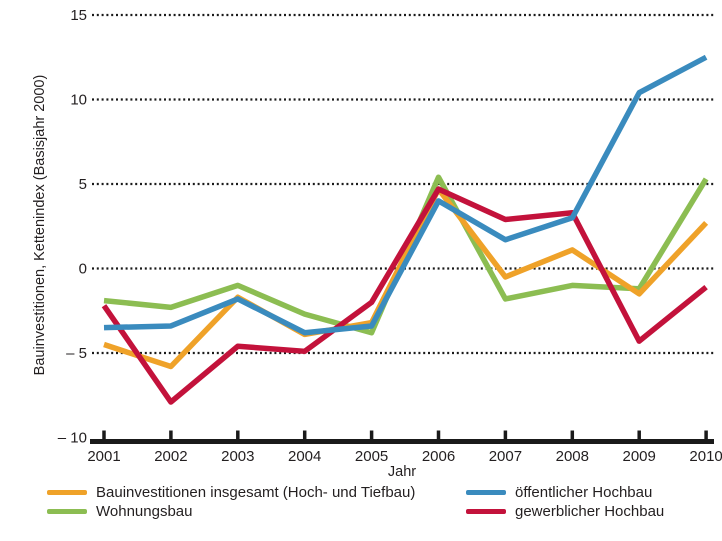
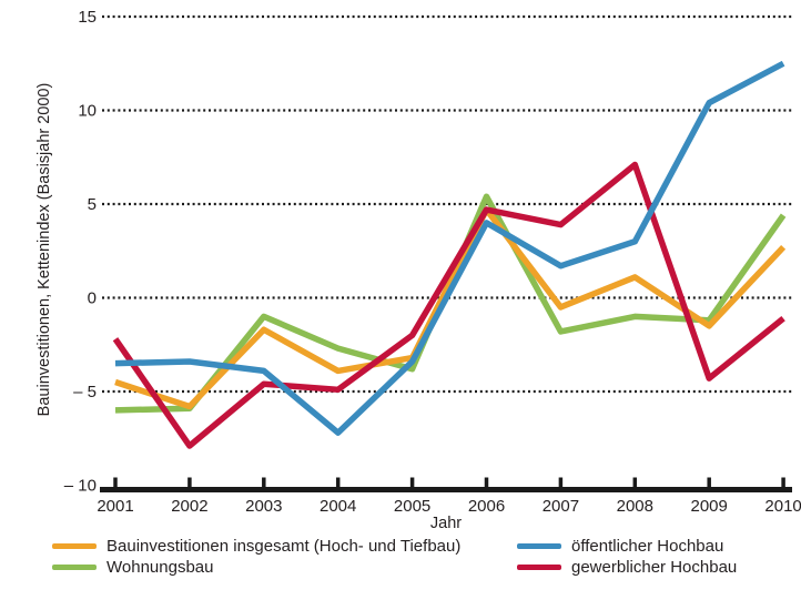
Wohnungsbau/2001: -1.9 -> -6.0
Wohnungsbau/2002: -2.3 -> -5.9
öffentlicher Hochbau/2003: -1.8 -> -3.9
öffentlicher Hochbau/2004: -3.8 -> -7.2
gewerblicher Hochbau/2007: 2.9 -> 3.9
gewerblicher Hochbau/2008: 3.3 -> 7.1
Wohnungsbau/2010: 5.3 -> 4.4
